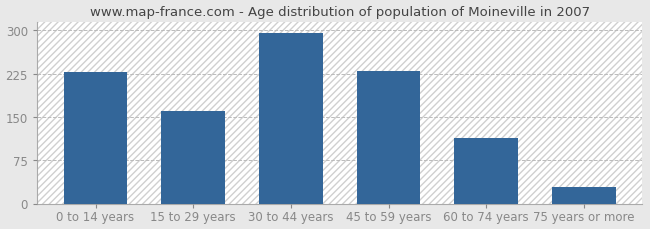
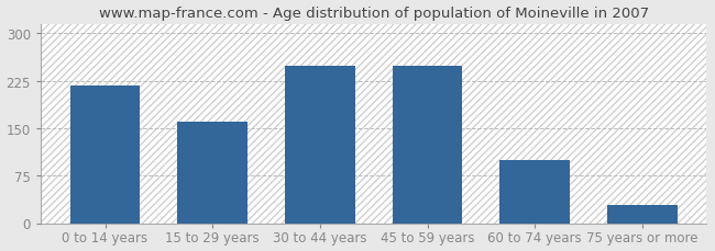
0 to 14 years: 228 -> 218
30 to 44 years: 295 -> 248
45 to 59 years: 230 -> 248
60 to 74 years: 113 -> 100
